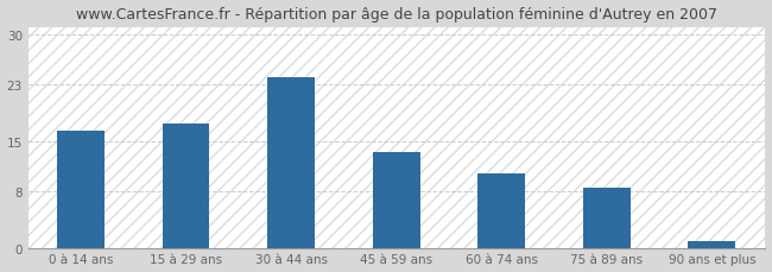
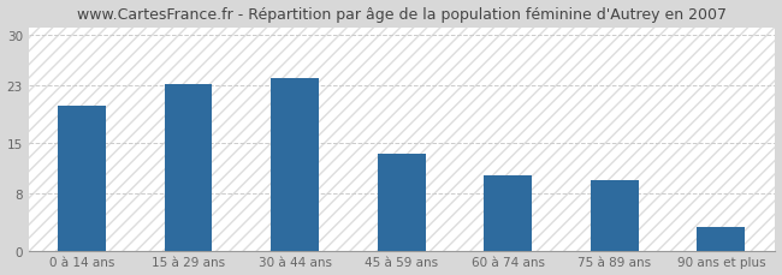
0 à 14 ans: 16.5 -> 20.2
15 à 29 ans: 17.5 -> 23.2
75 à 89 ans: 8.5 -> 9.8
90 ans et plus: 1.0 -> 3.2
